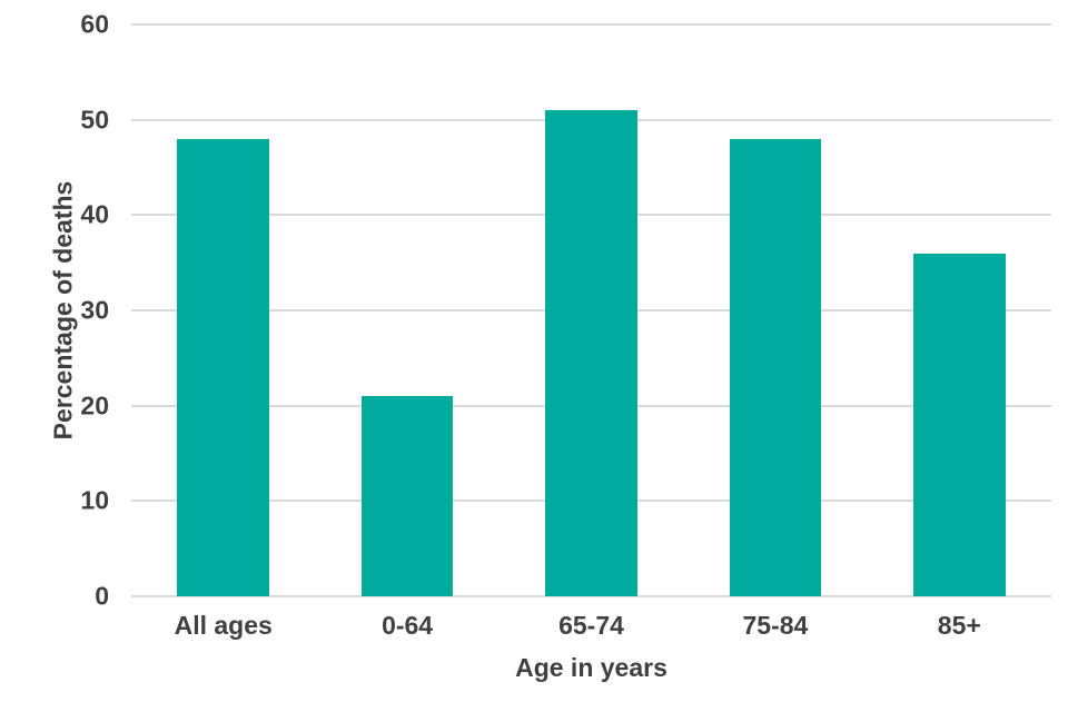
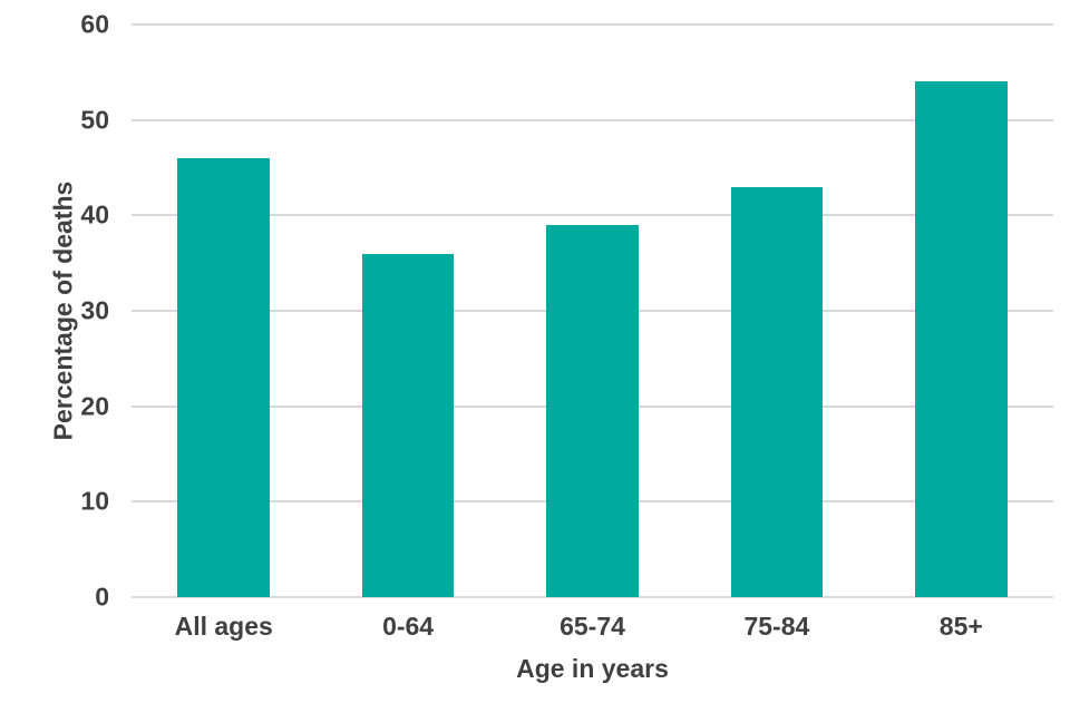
All ages: 48 -> 46
0-64: 21 -> 36
65-74: 51 -> 39
75-84: 48 -> 43
85+: 36 -> 54
